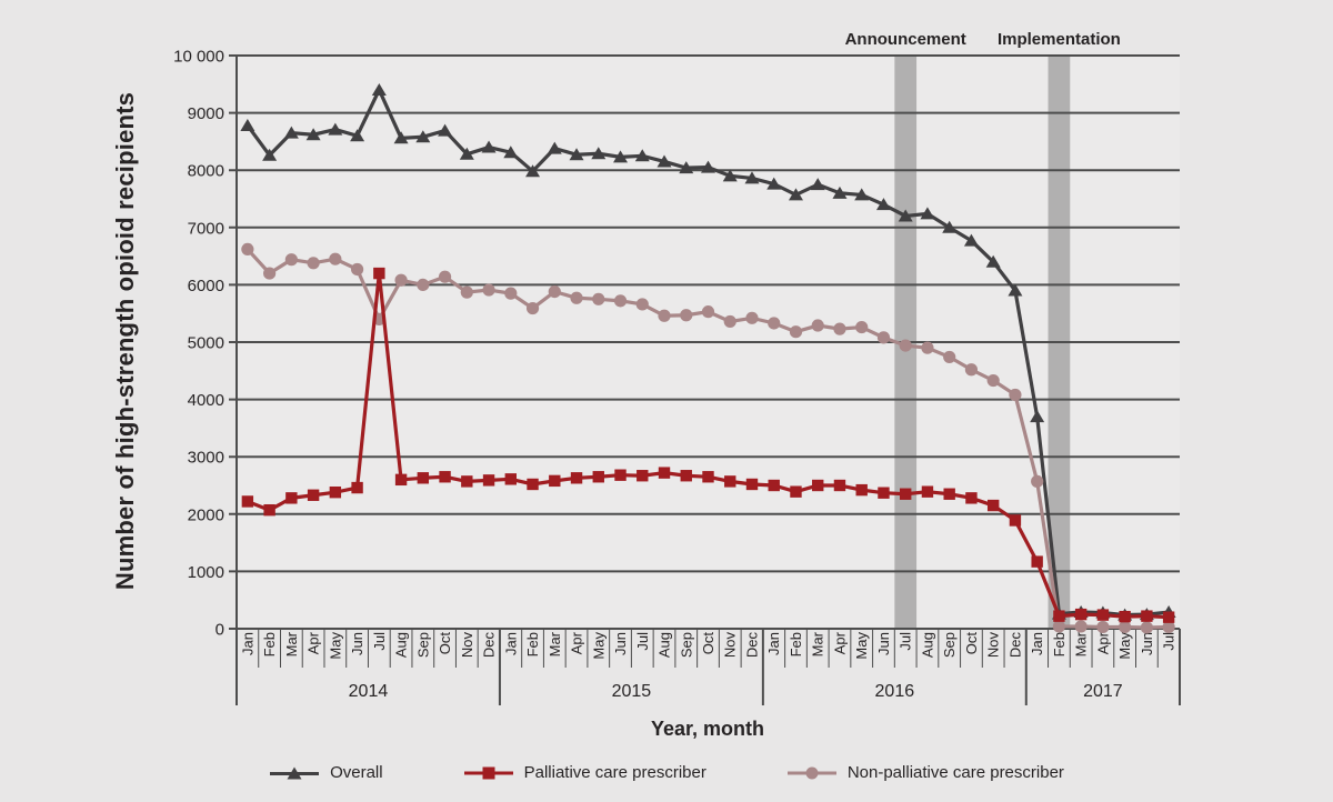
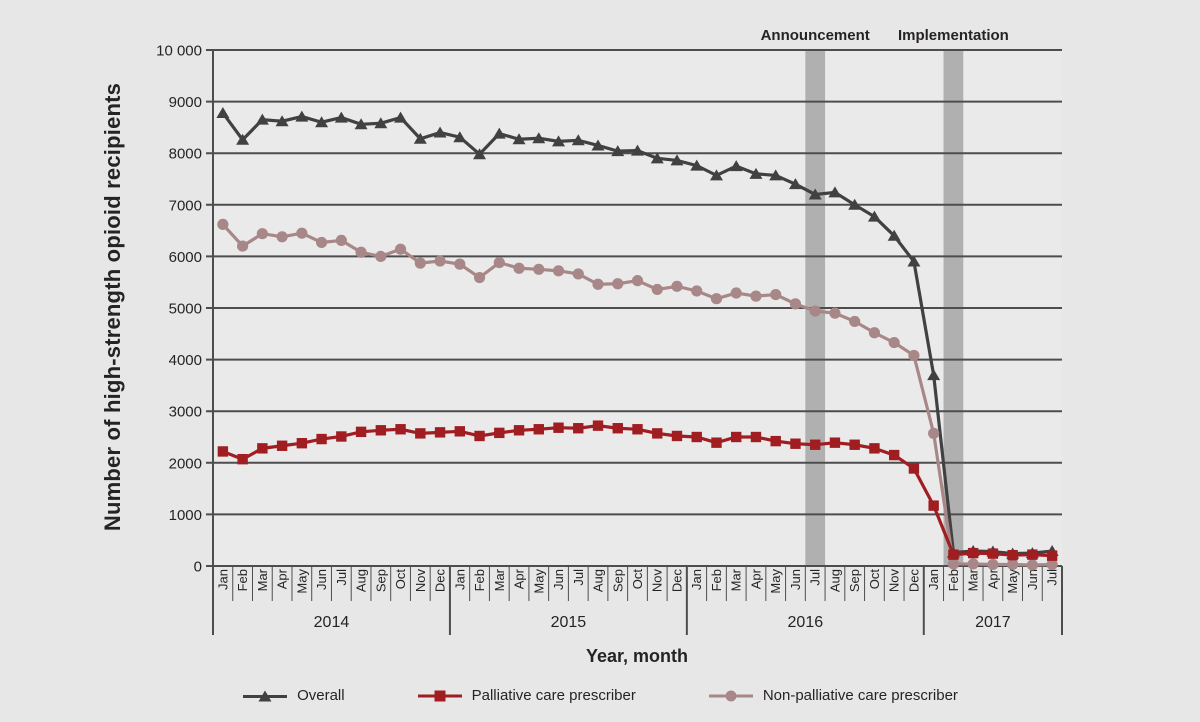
Overall/Jul 2014: 9400 -> 8700
Palliative care prescriber/Jul 2014: 6200 -> 2500
Non-palliative care prescriber/Jul 2014: 5400 -> 6300
